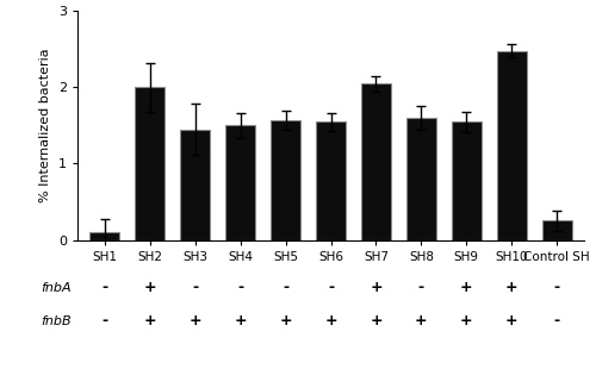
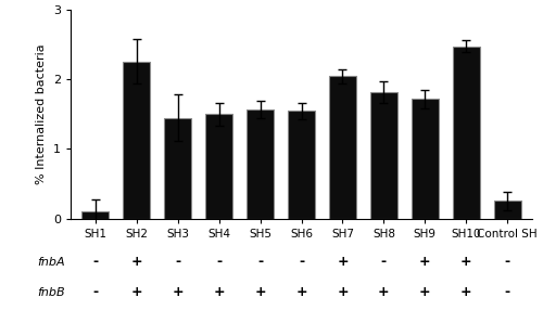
SH2: 2.00 -> 2.26
SH8: 1.60 -> 1.82
SH9: 1.55 -> 1.72
